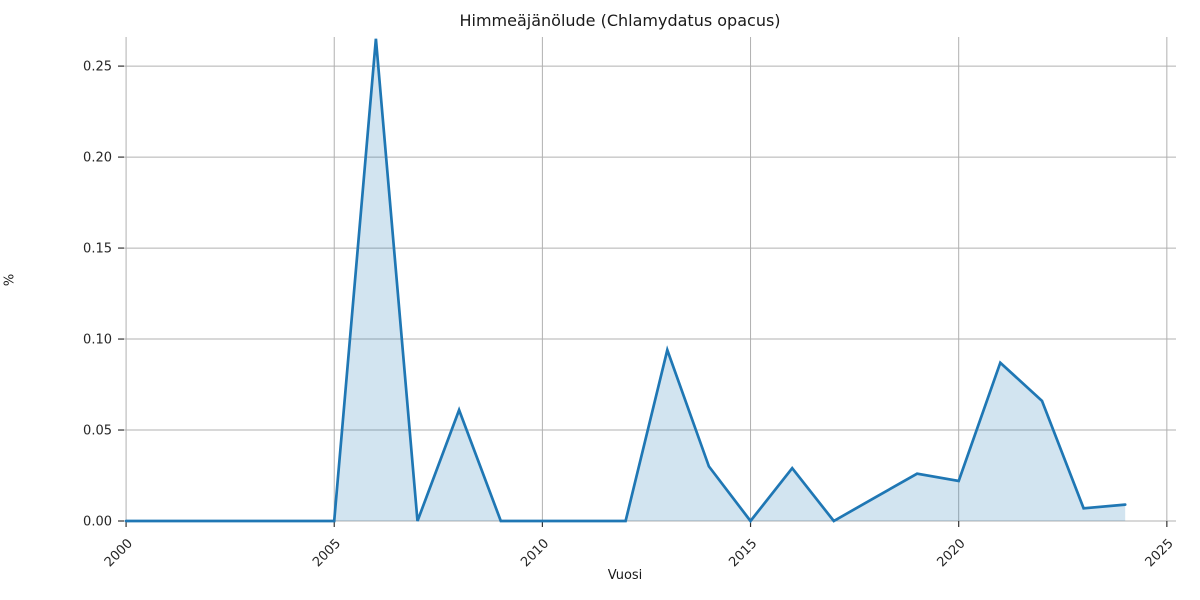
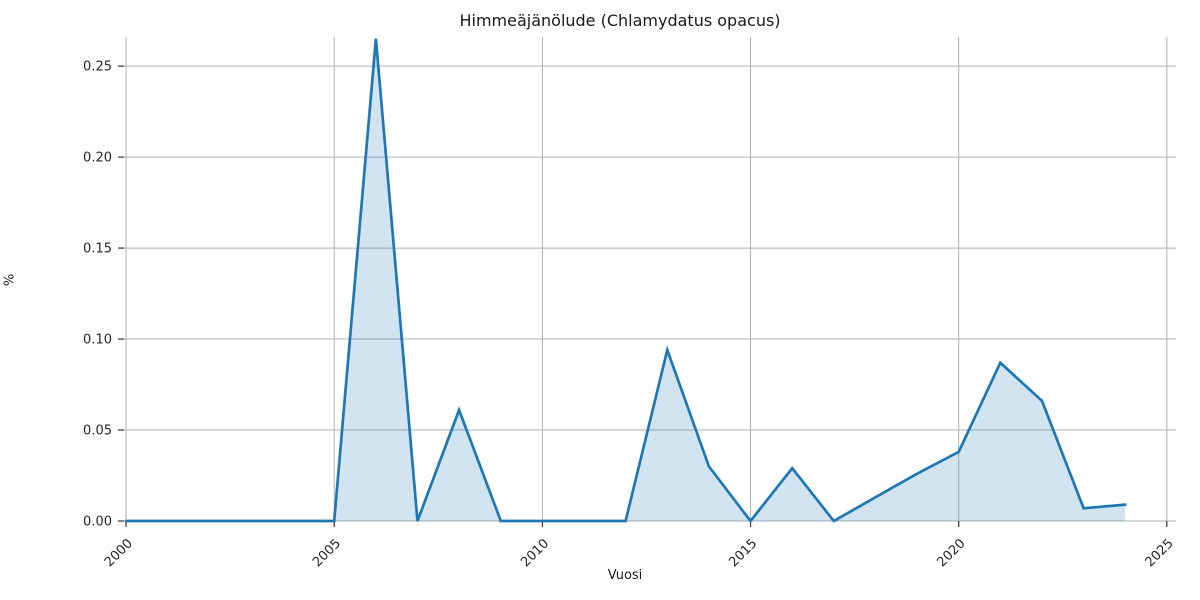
2020: 0.022 -> 0.038
